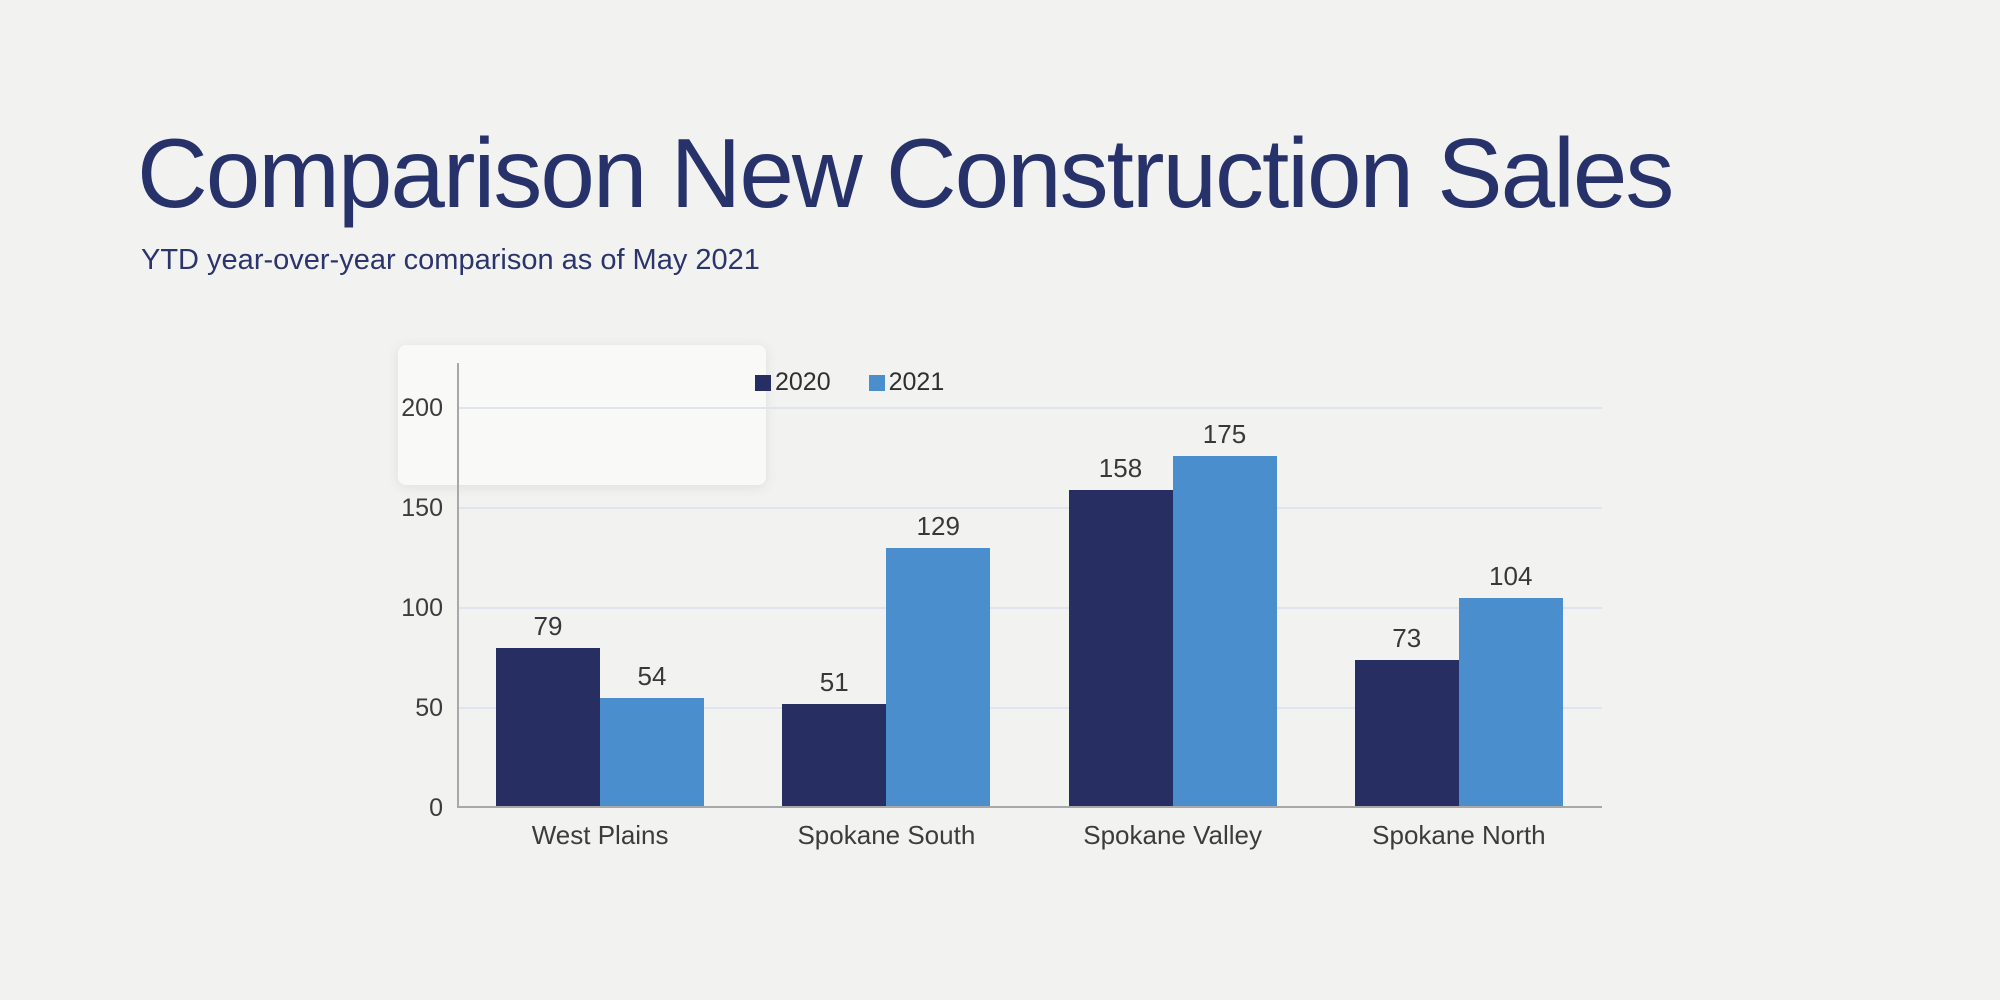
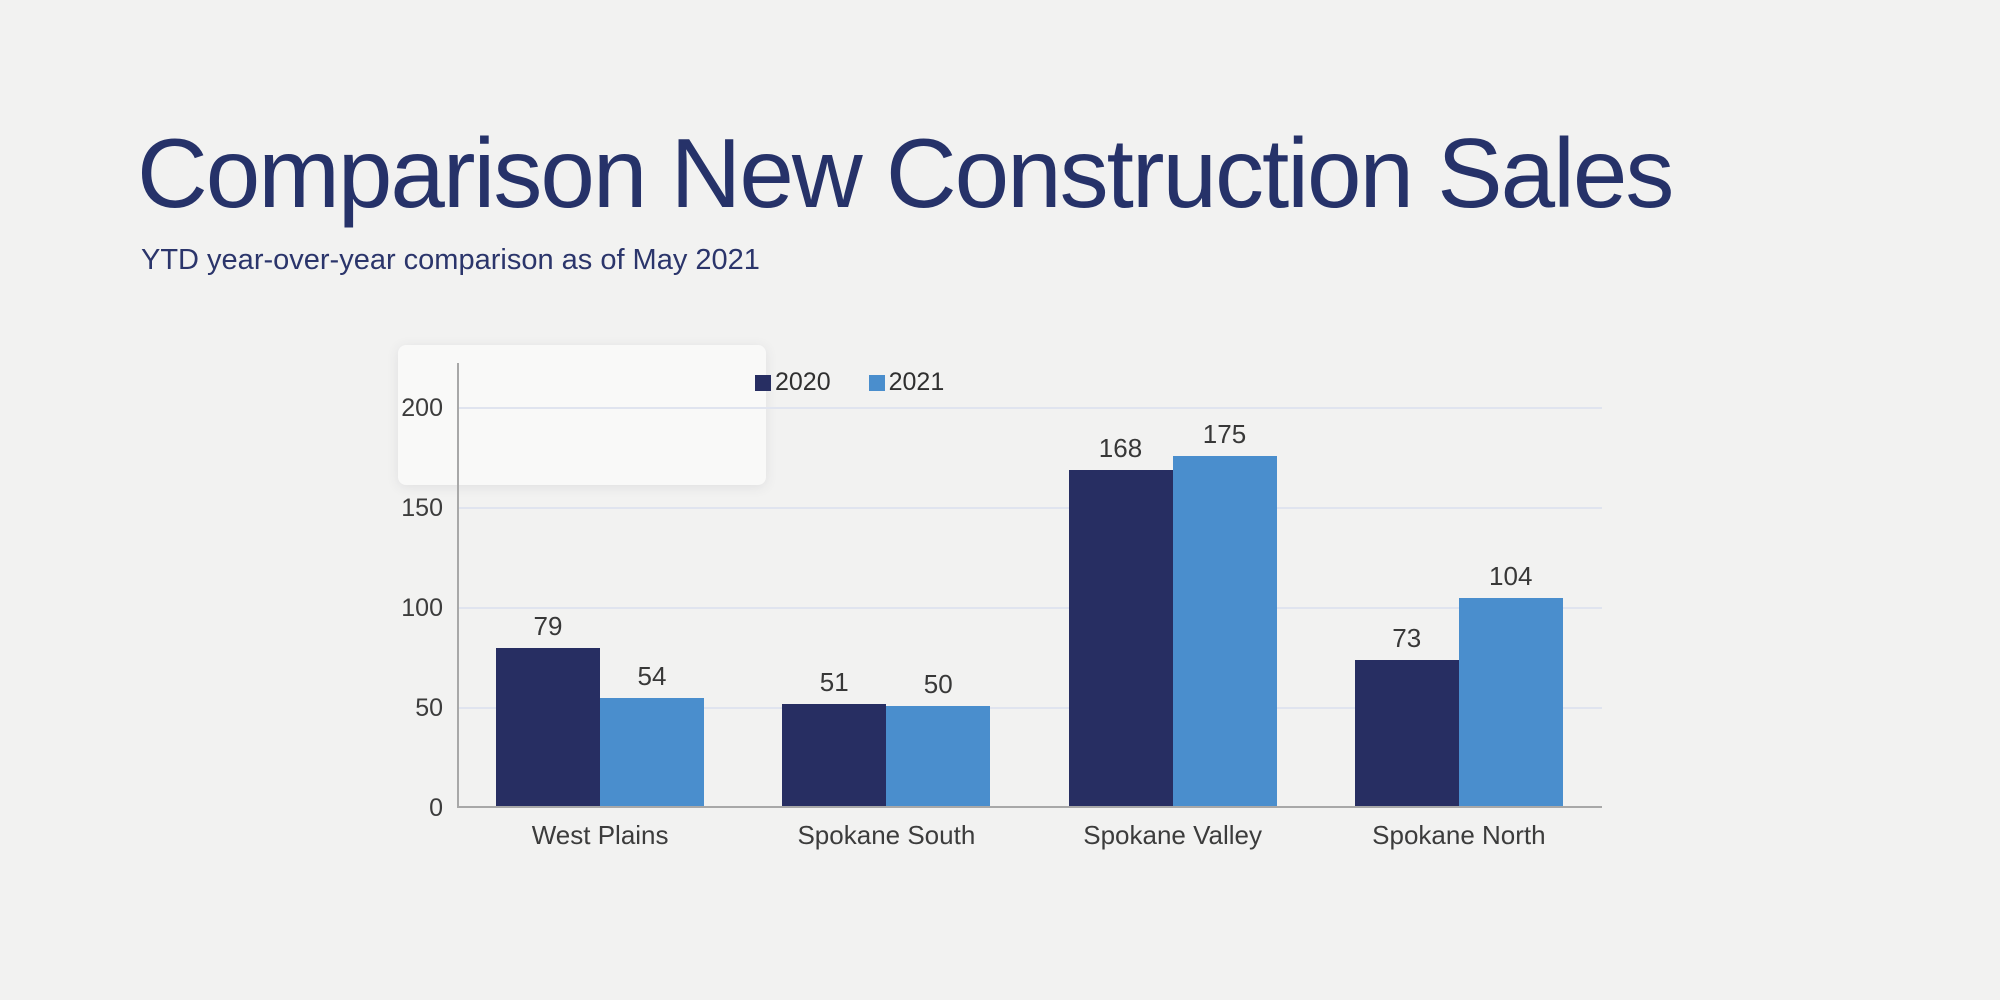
2021/Spokane South: 129 -> 50
2020/Spokane Valley: 158 -> 168
